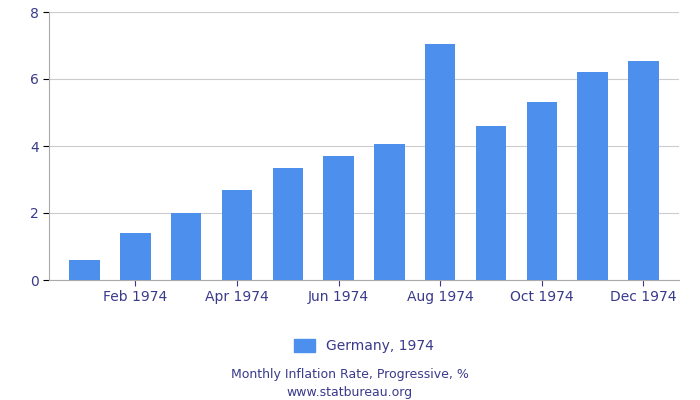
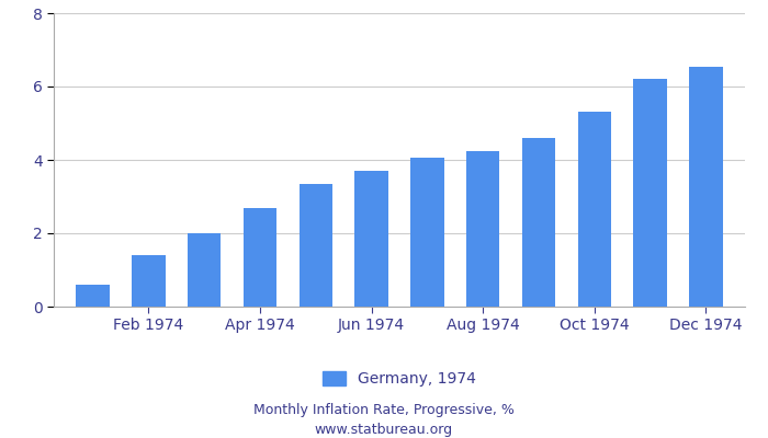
Aug 1974: 7.05 -> 4.25
